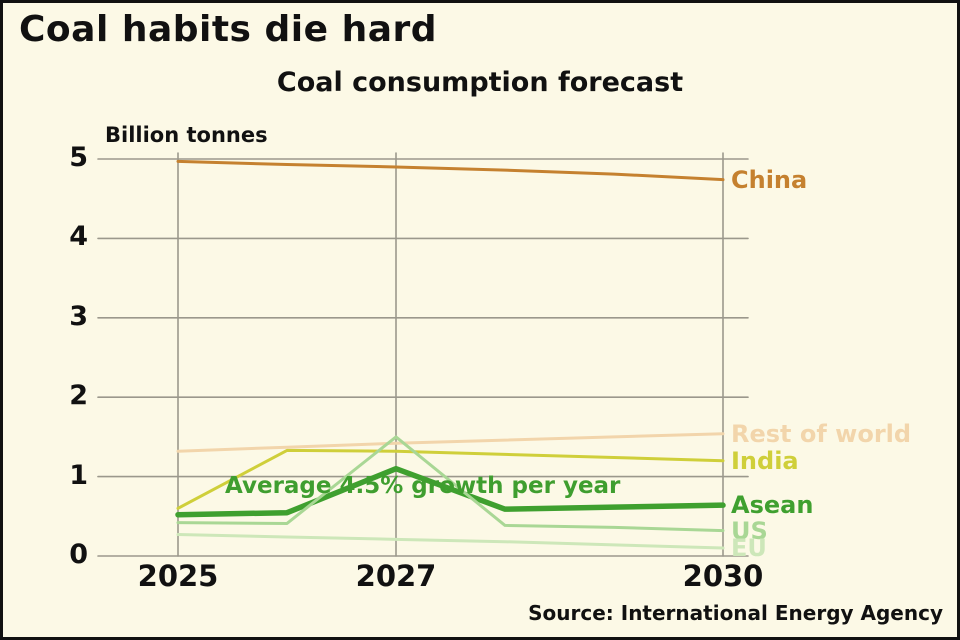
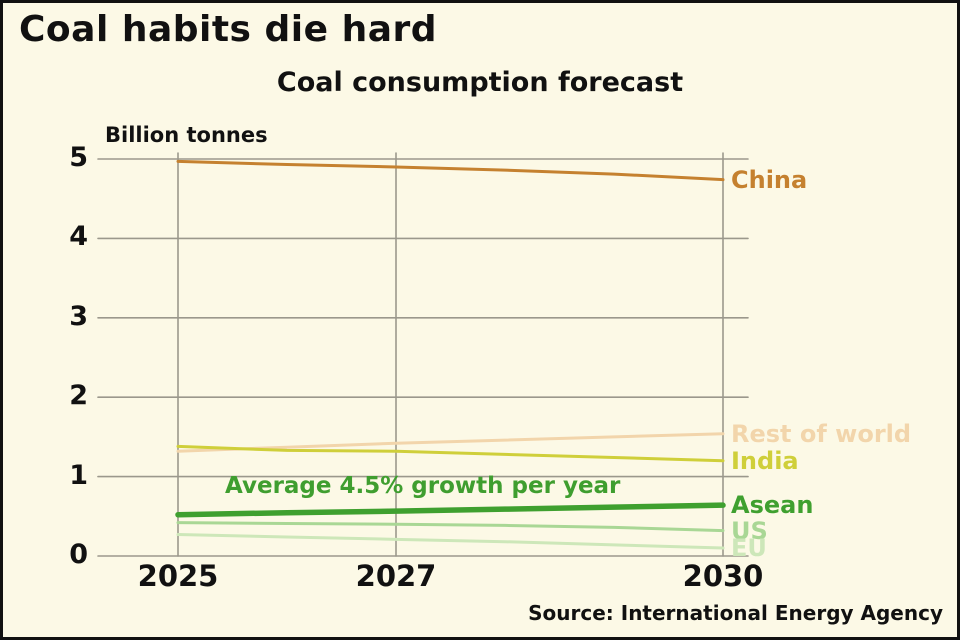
India/2025: 0.6 -> 1.4
Asean/2027: 1.1 -> 0.6
US/2027: 1.5 -> 0.4
